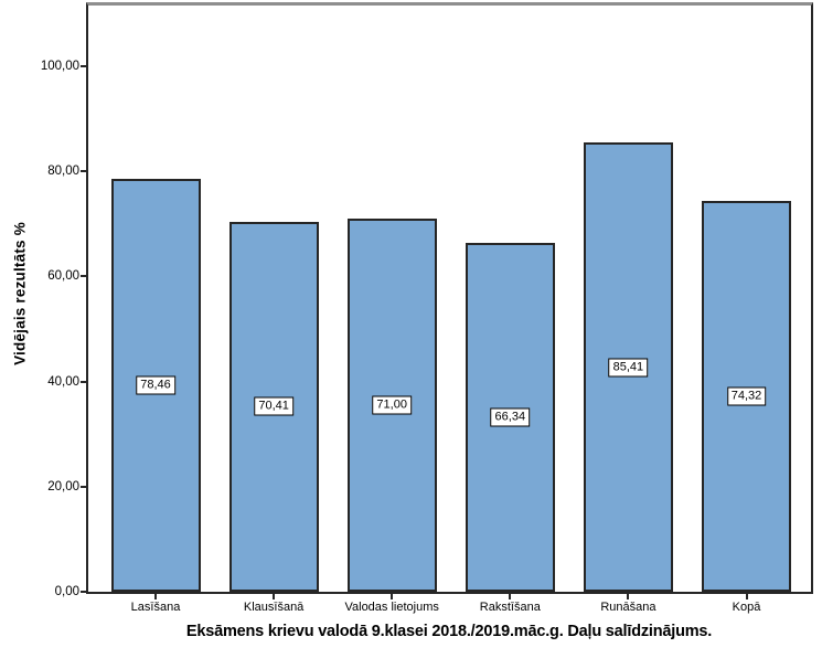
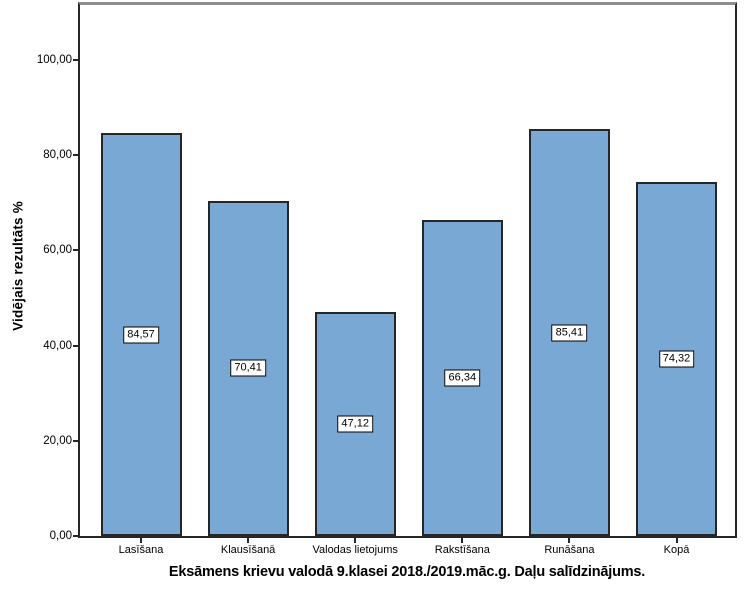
Lasīšana: 78,46 -> 84,57
Valodas lietojums: 71,00 -> 47,12
